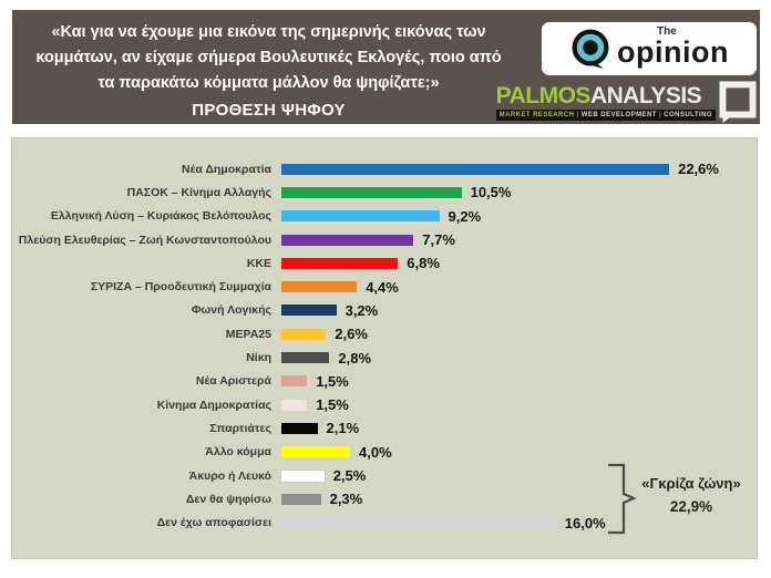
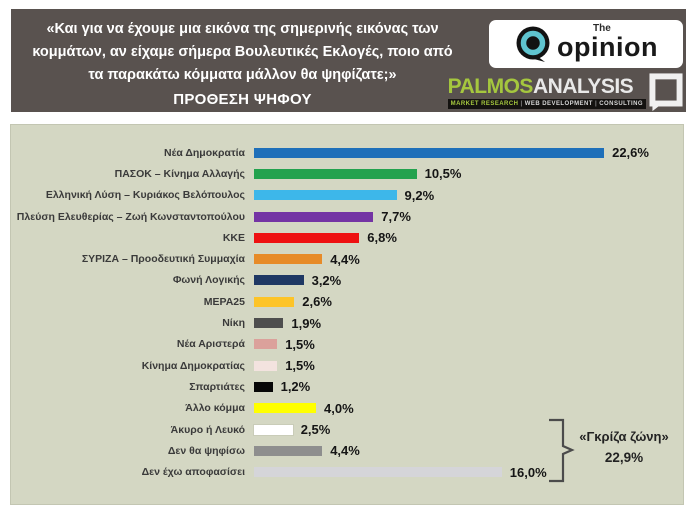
Νίκη: 2,8% -> 1,9%
Σπαρτιάτες: 2,1% -> 1,2%
Δεν θα ψηφίσω: 2,3% -> 4,4%
